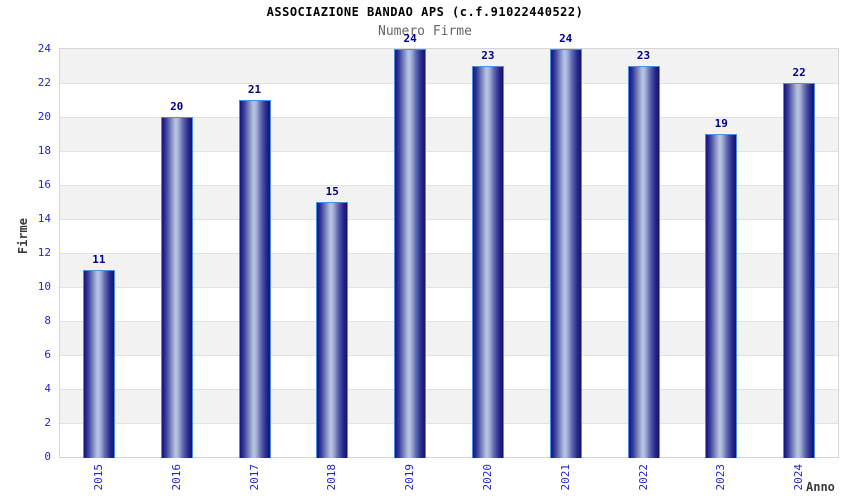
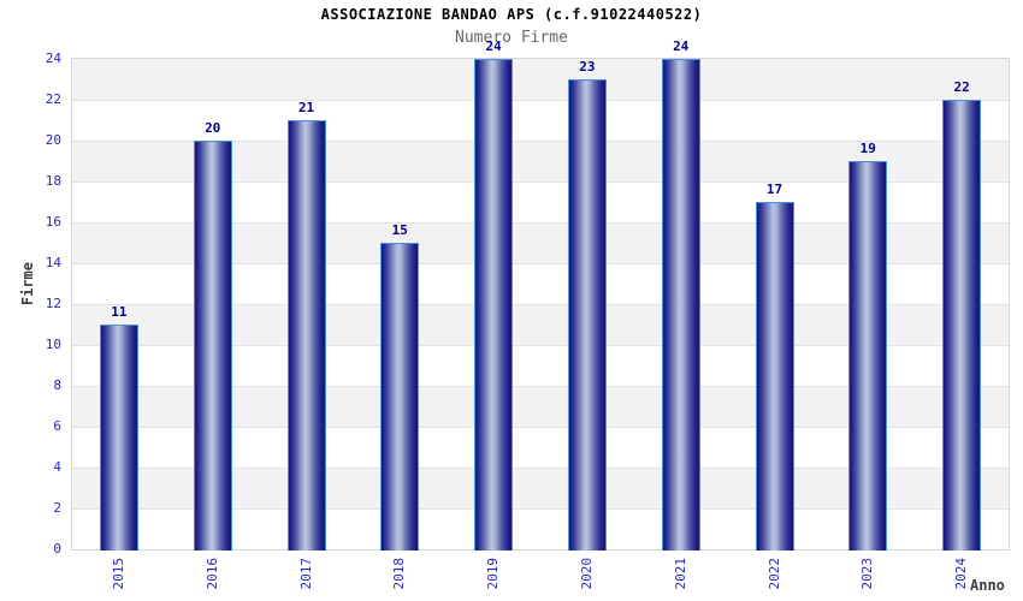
2022: 23 -> 17
